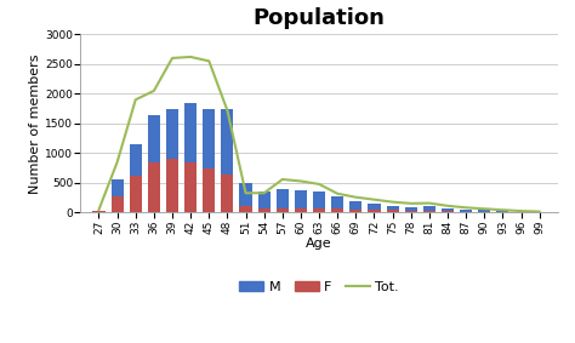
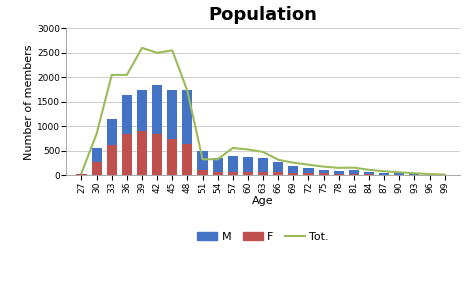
Tot./33: 1900 -> 2050
Tot./42: 2620 -> 2500
